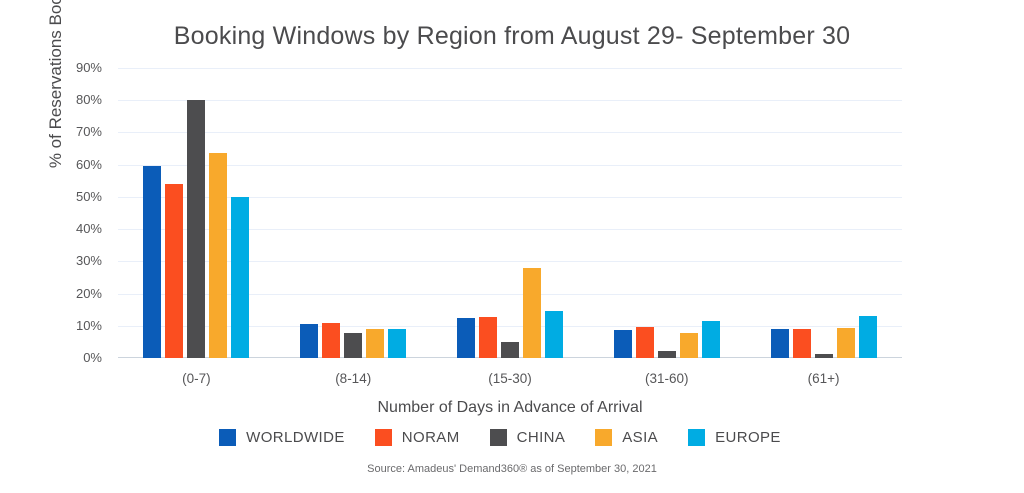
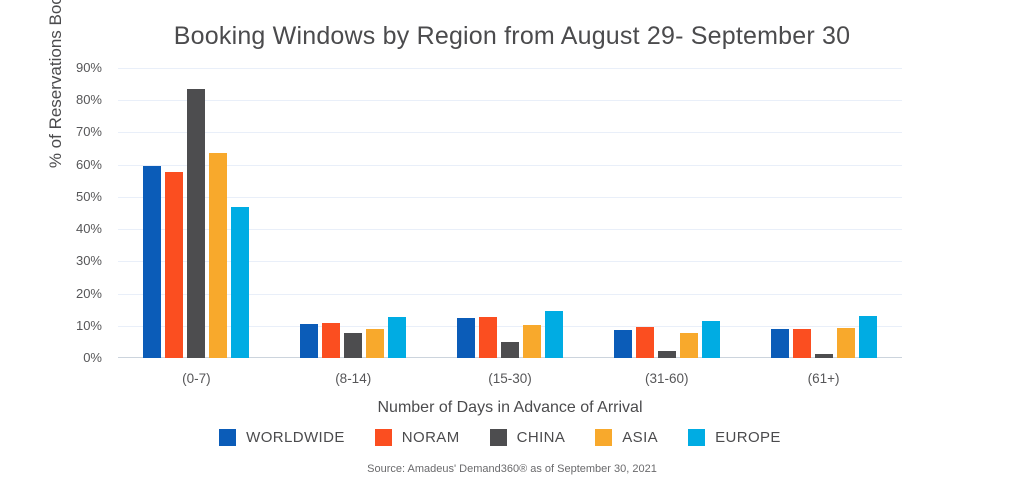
NORAM/(0-7): 54% -> 58%
CHINA/(0-7): 80% -> 84%
EUROPE/(0-7): 50% -> 47%
EUROPE/(8-14): 9% -> 13%
ASIA/(15-30): 28% -> 10%
